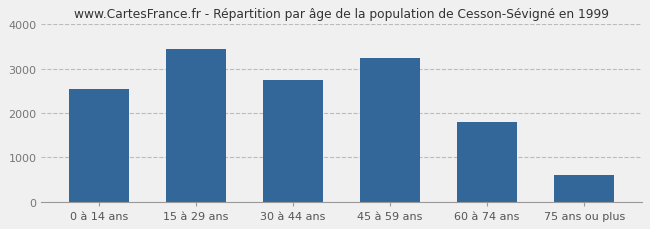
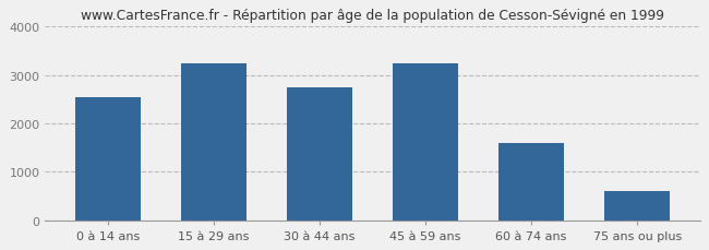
15 à 29 ans: 3450 -> 3250
60 à 74 ans: 1800 -> 1600
